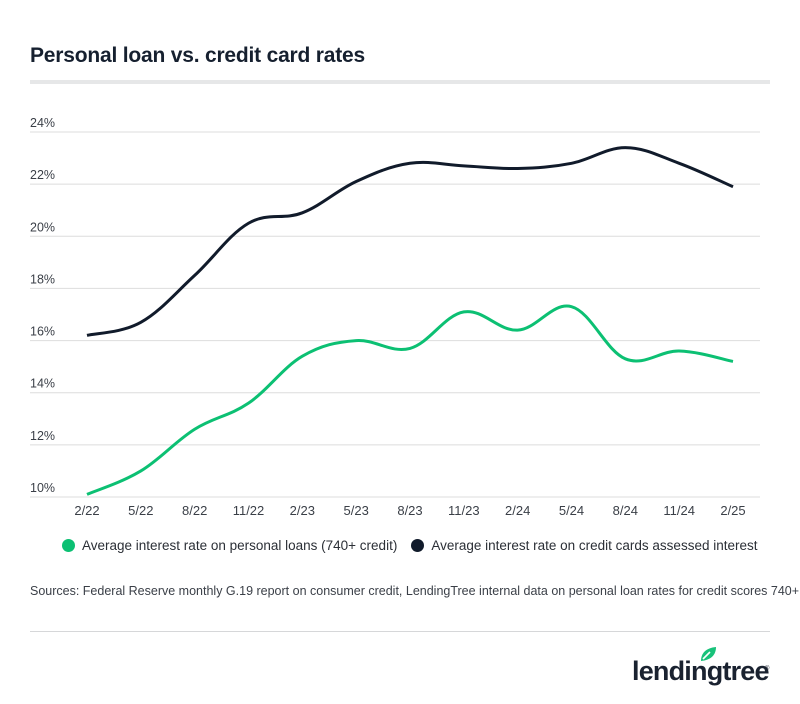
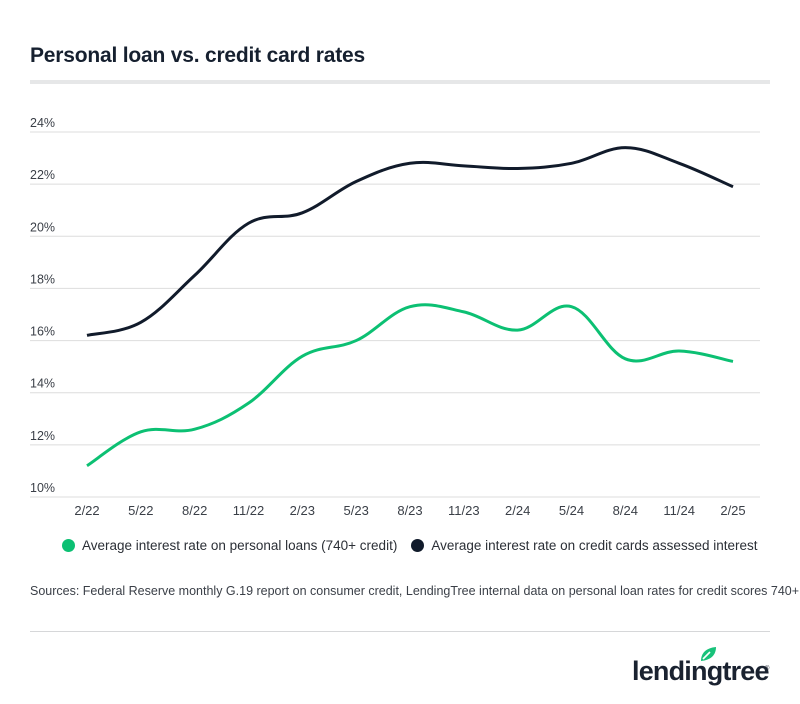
Average interest rate on personal loans (740+ credit)/2/22: 10.1% -> 11.2%
Average interest rate on personal loans (740+ credit)/5/22: 11.0% -> 12.5%
Average interest rate on personal loans (740+ credit)/8/23: 15.7% -> 17.3%
